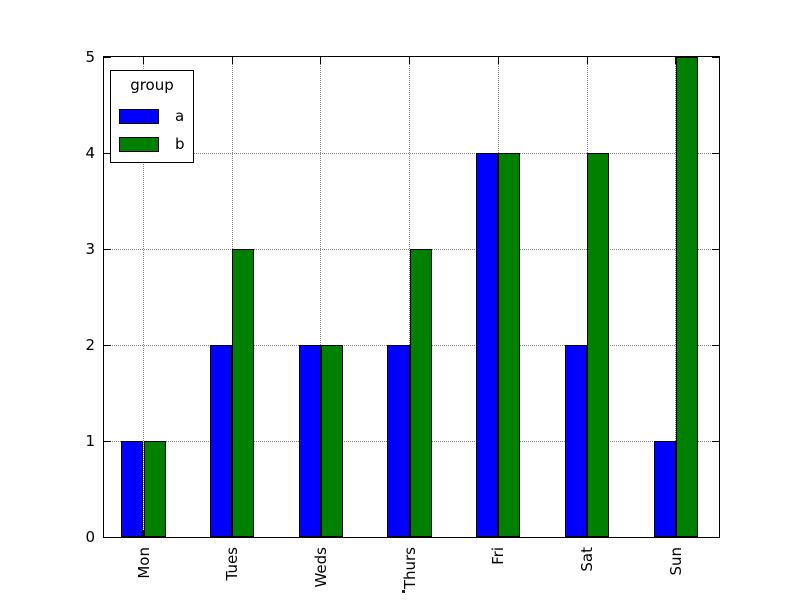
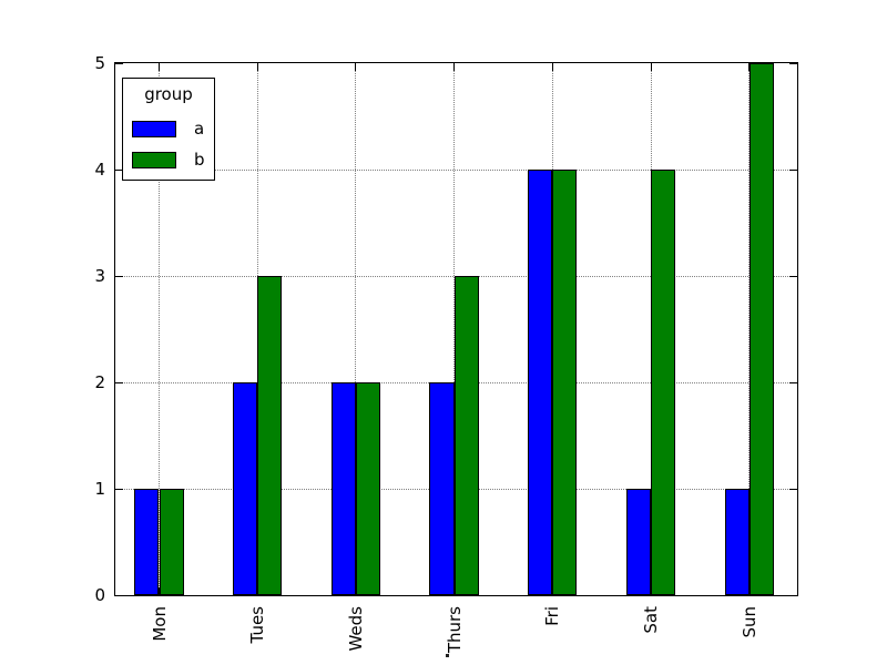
a/Sat: 2 -> 1
